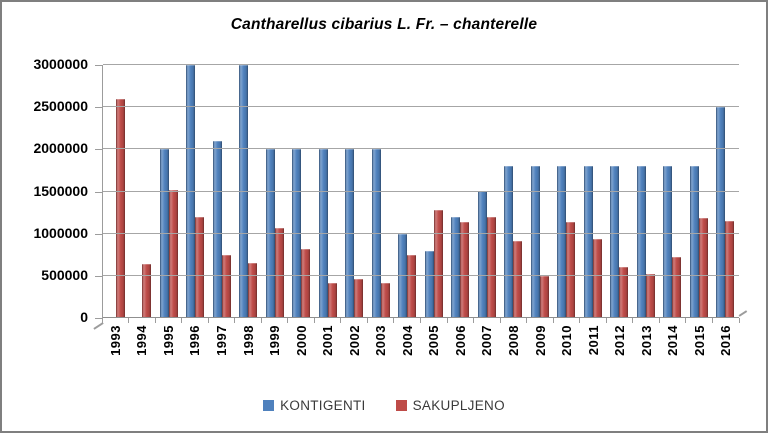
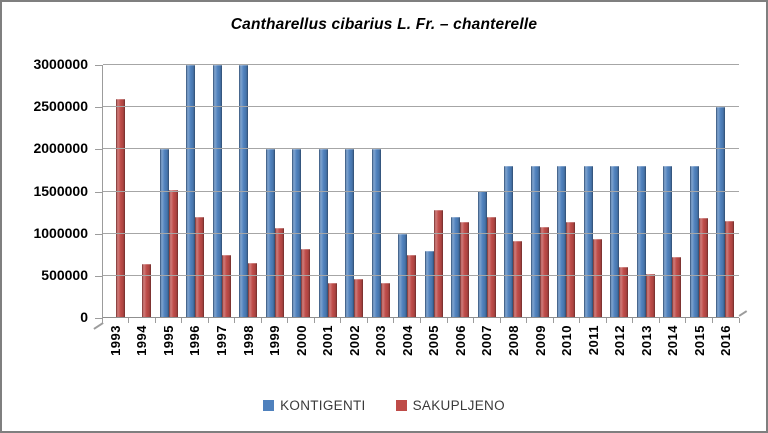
KONTIGENTI/1997: 2100000 -> 3000000
SAKUPLJENO/2009: 500000 -> 1100000
